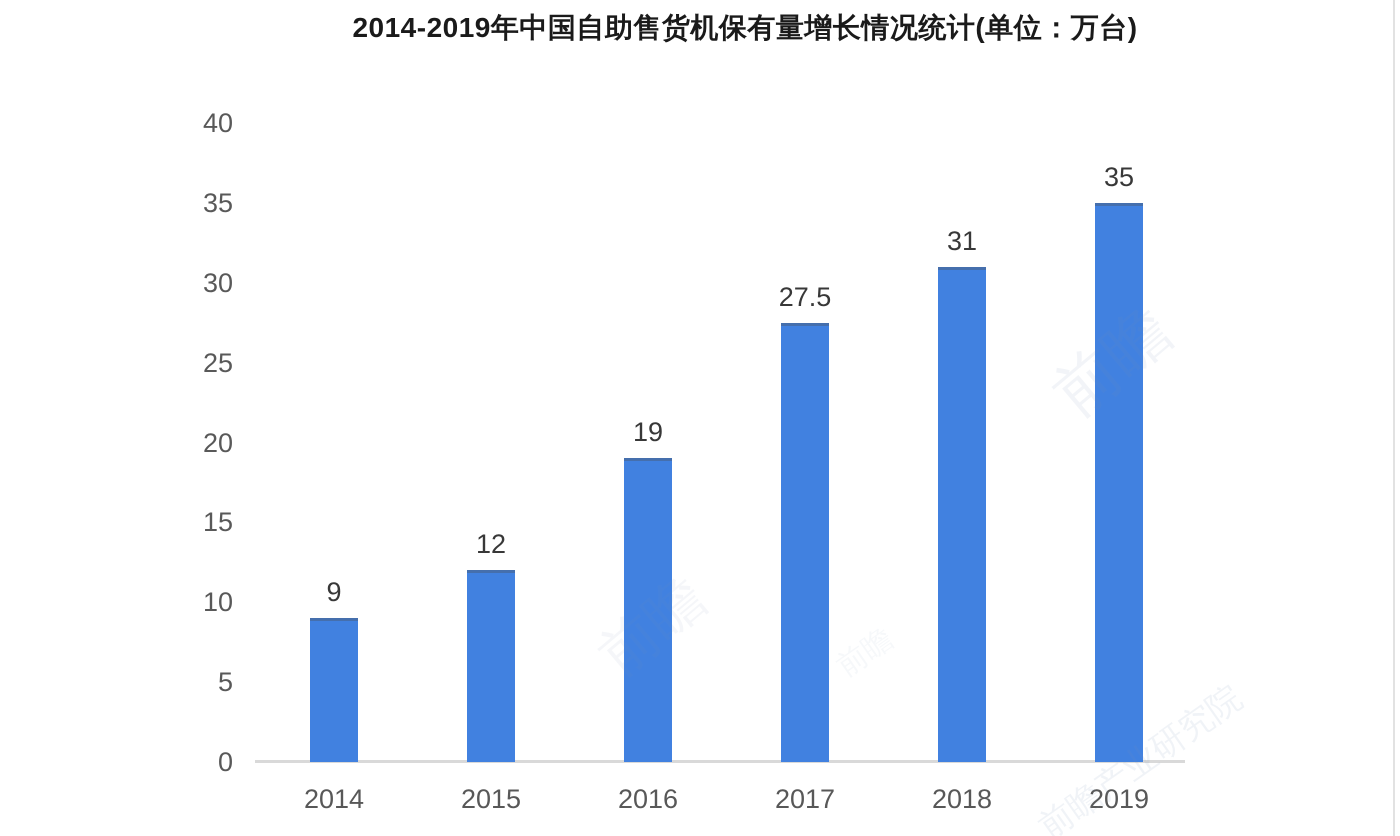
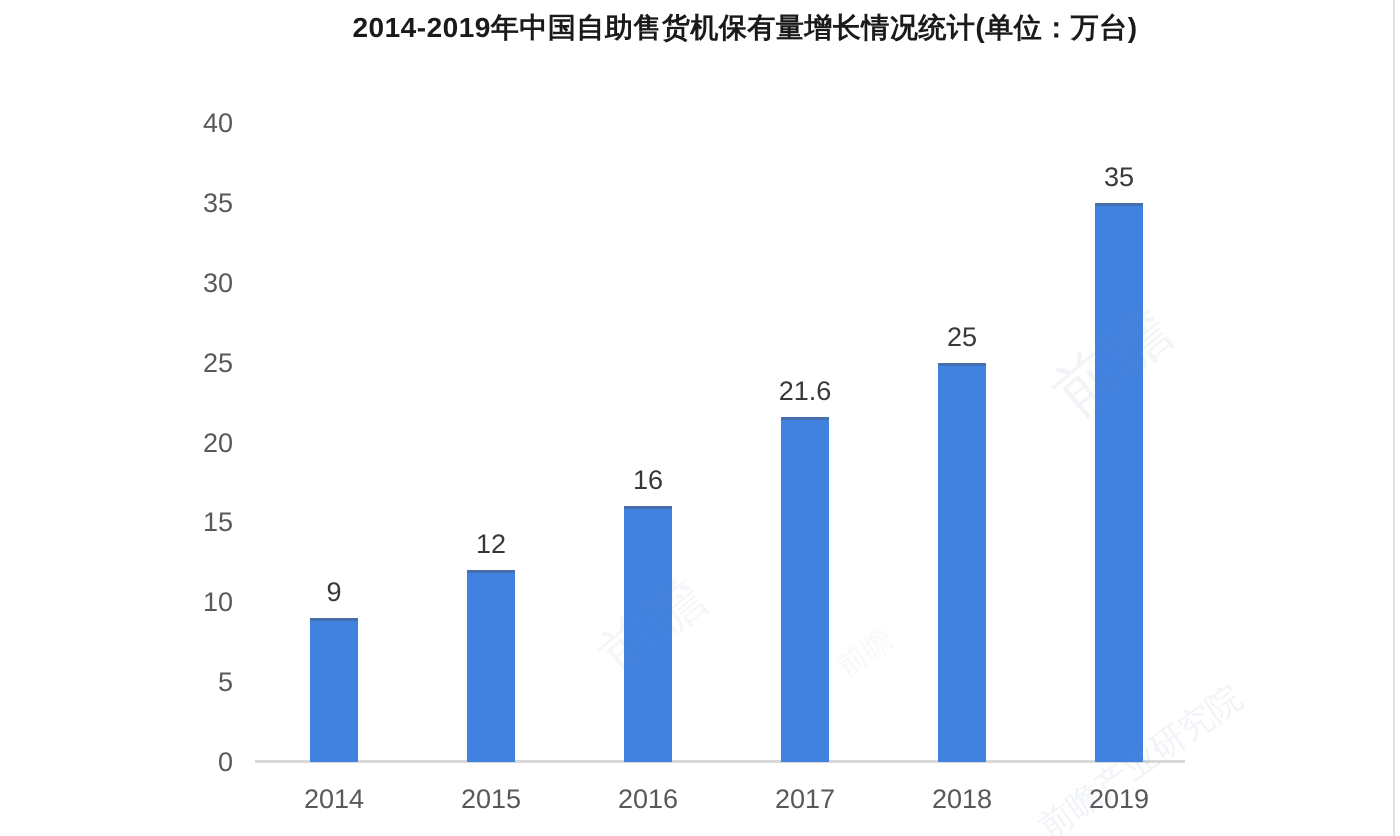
2016: 19 -> 16
2017: 27.5 -> 21.6
2018: 31 -> 25
